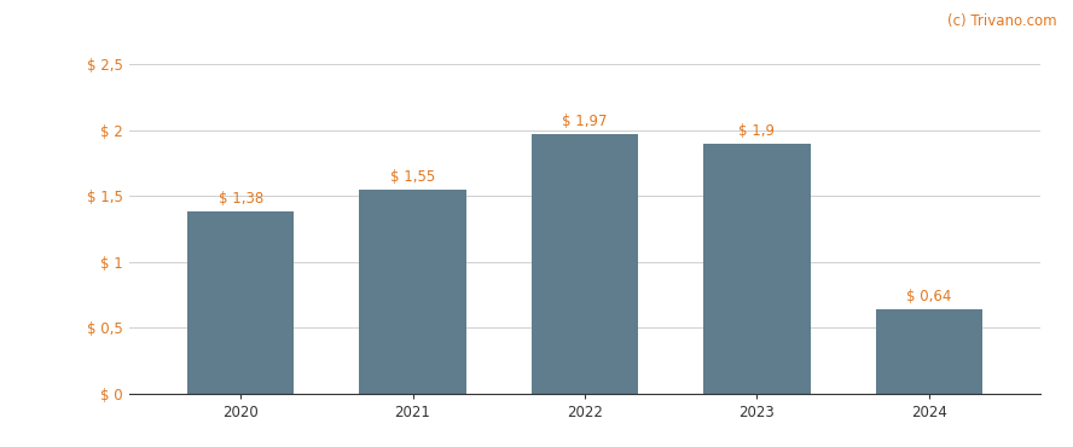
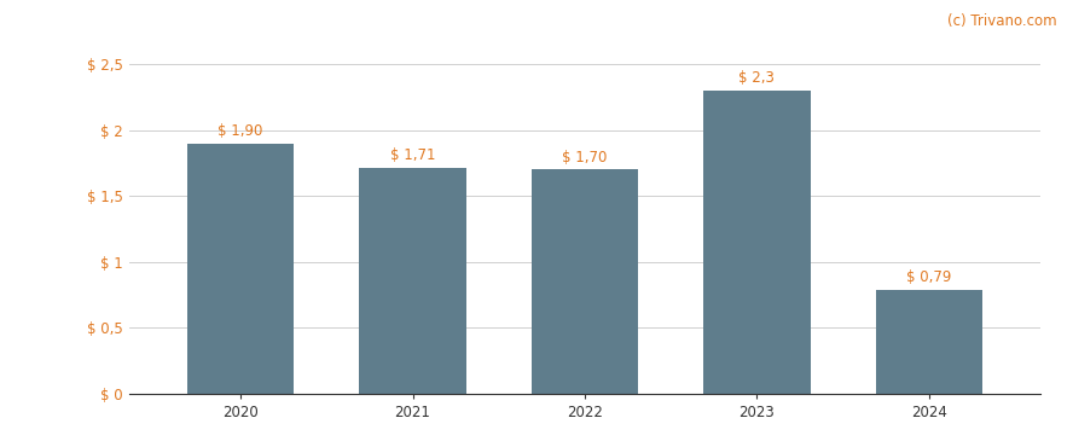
2020: 1,38 -> 1,90
2021: 1,55 -> 1,71
2022: 1,97 -> 1,70
2023: 1,9 -> 2,3
2024: 0,64 -> 0,79
